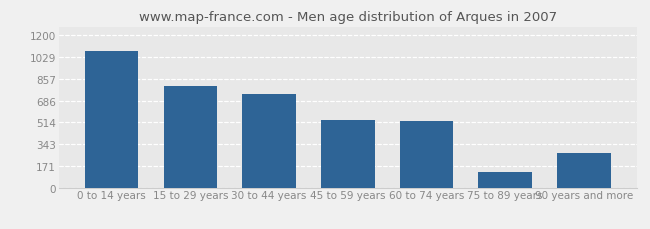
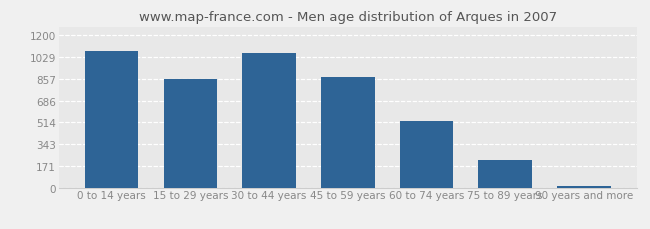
15 to 29 years: 800 -> 860
30 to 44 years: 740 -> 1060
45 to 59 years: 530 -> 880
75 to 89 years: 120 -> 220
90 years and more: 270 -> 20
